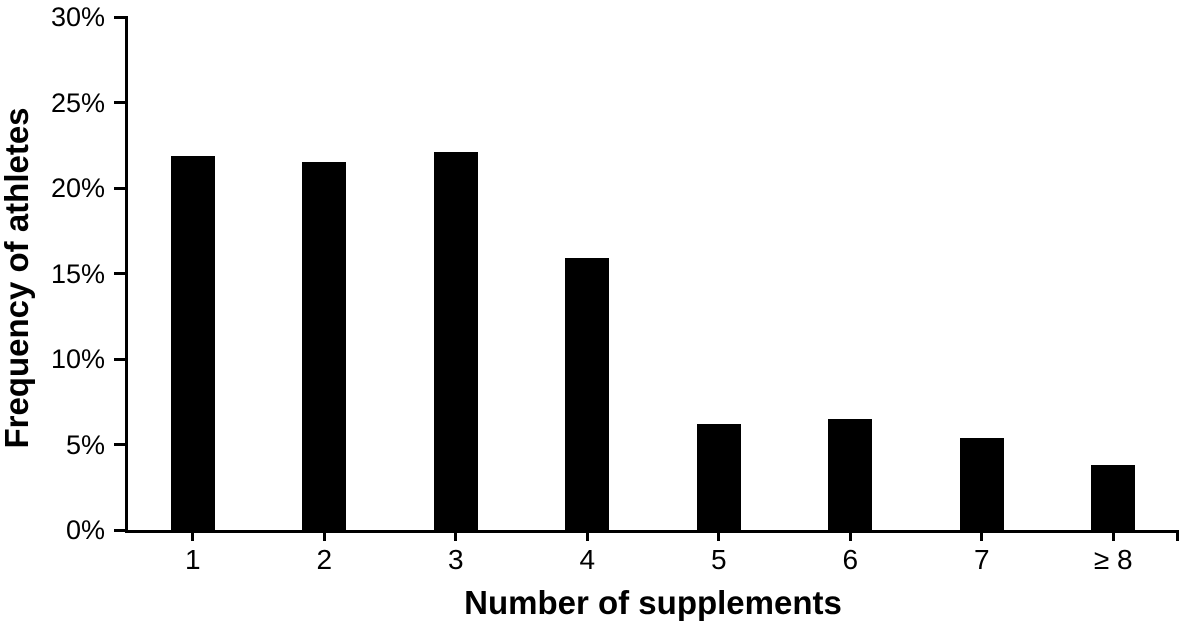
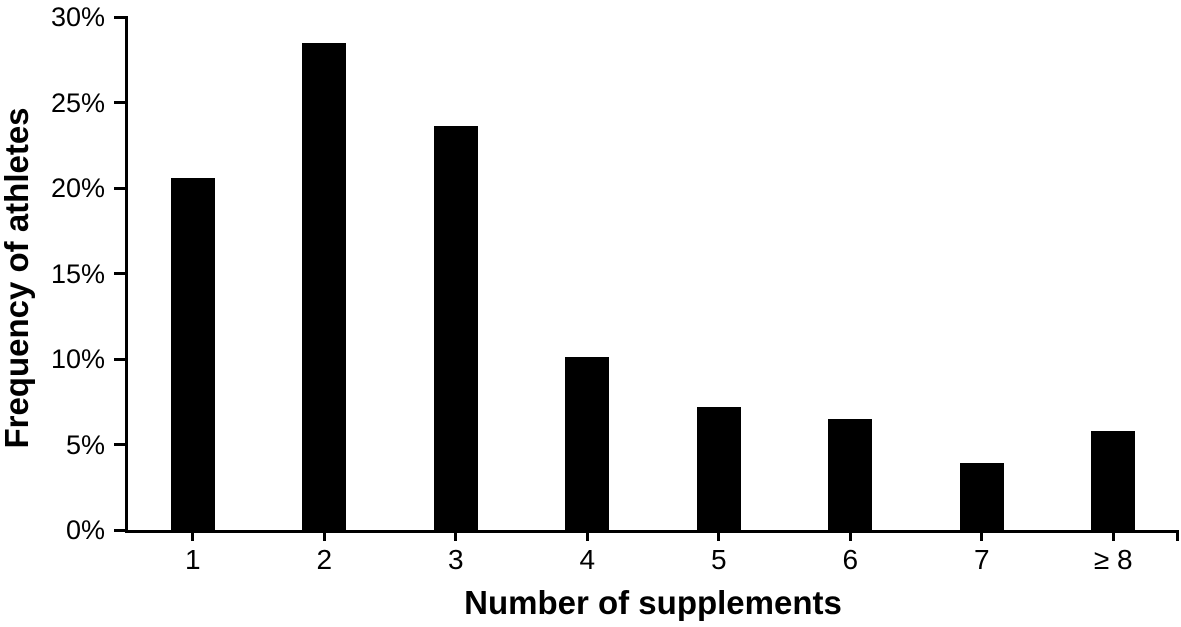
1: 21.9% -> 20.6%
2: 21.5% -> 28.5%
3: 22.1% -> 23.6%
4: 15.9% -> 10.1%
5: 6.2% -> 7.2%
7: 5.4% -> 3.9%
≥ 8: 3.8% -> 5.8%
